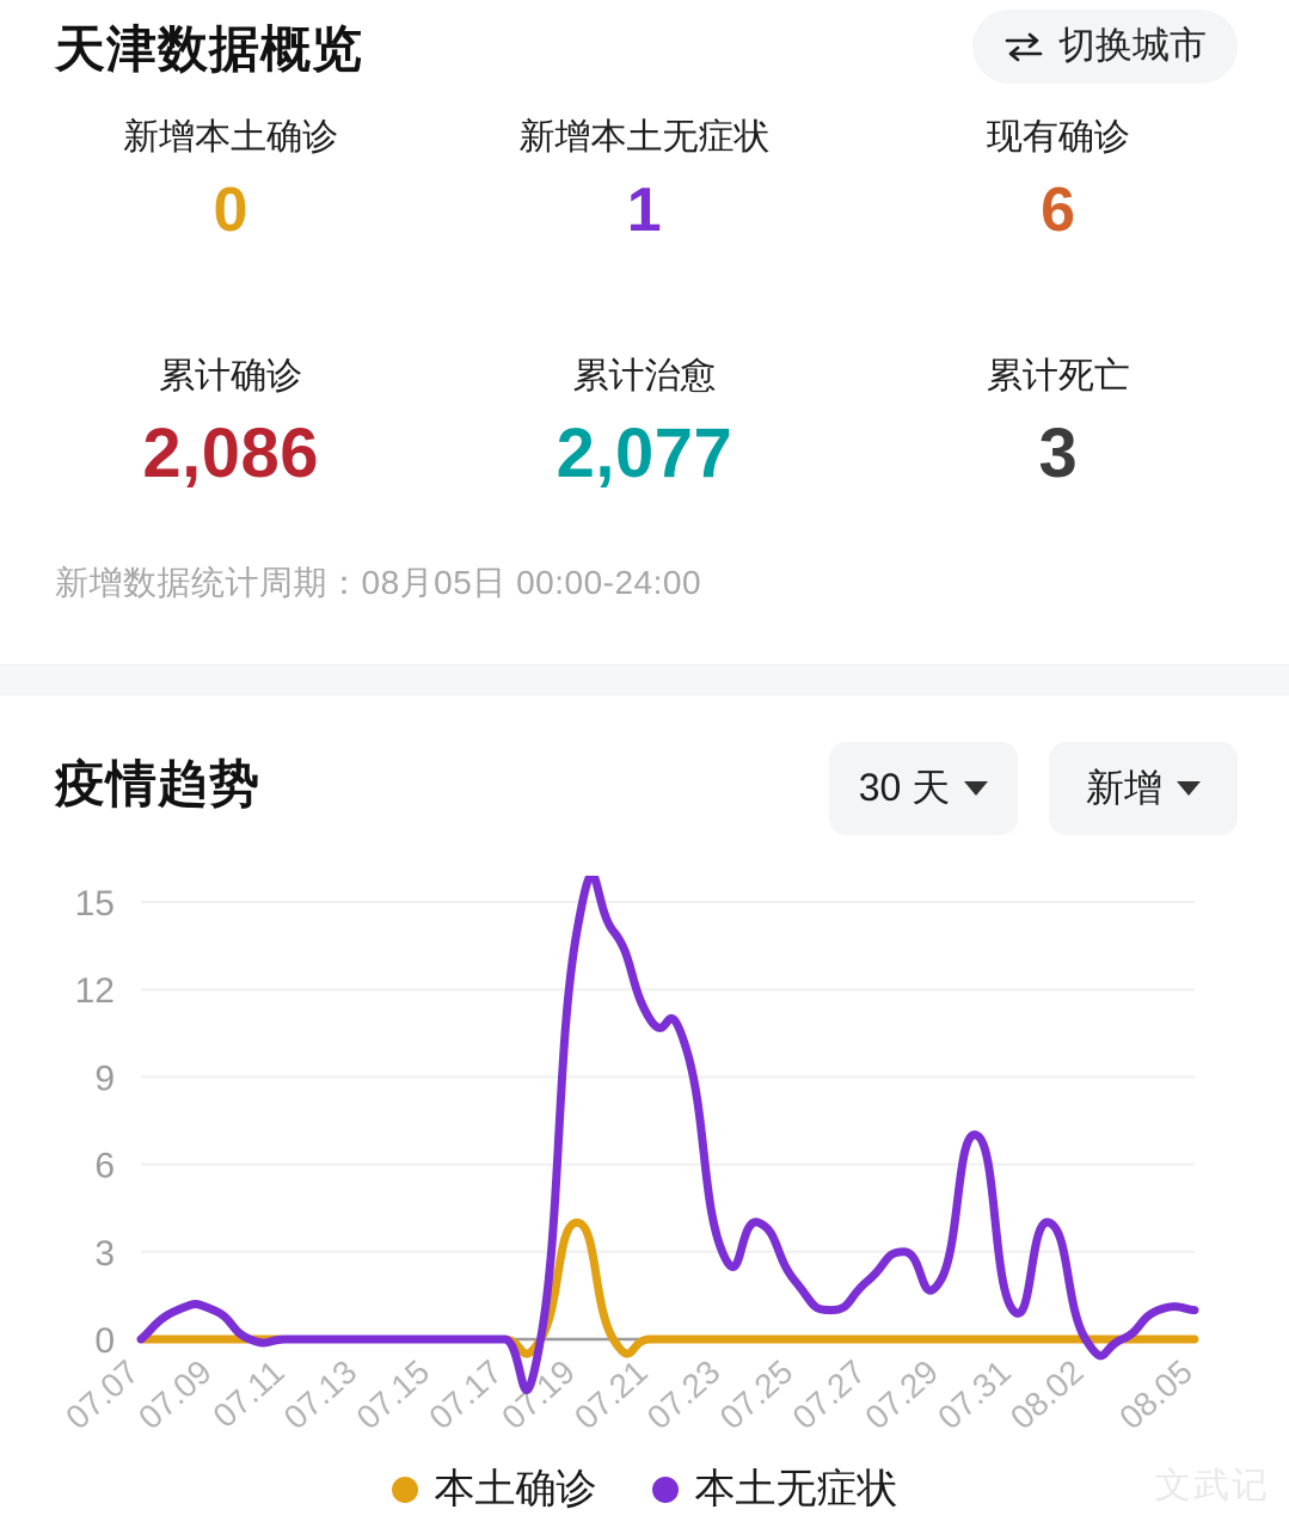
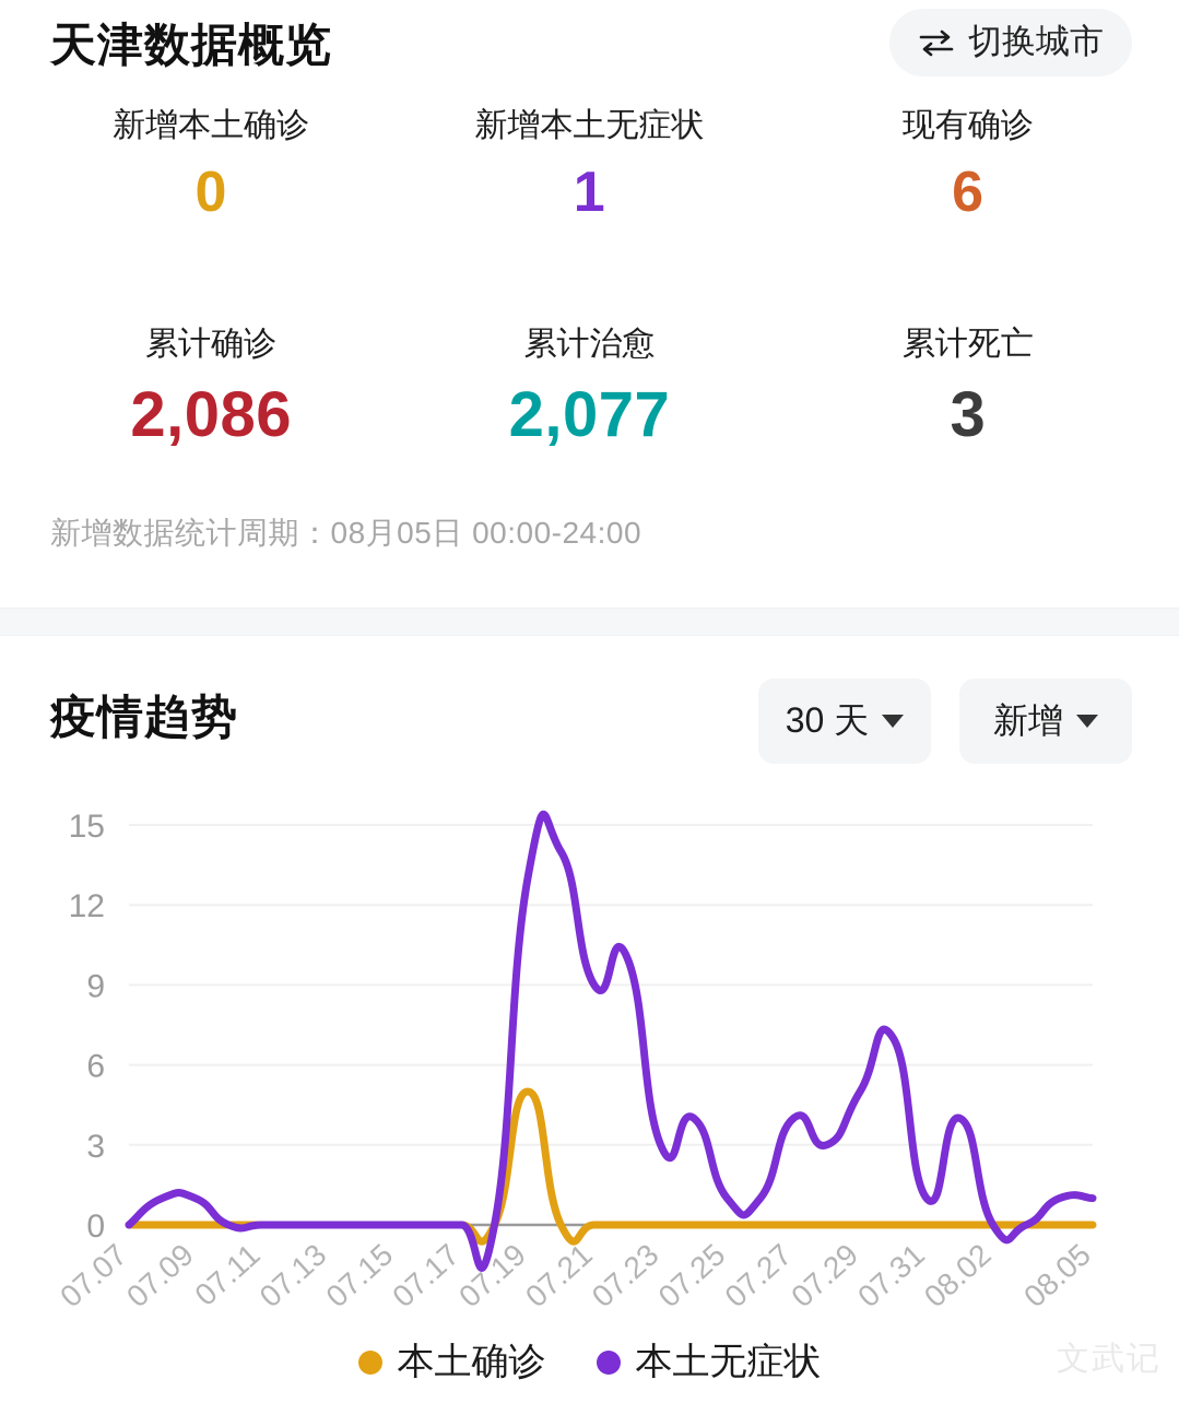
本土确诊/07.19: 4 -> 5
本土无症状/07.19: 14 -> 13
本土无症状/07.21: 11 -> 9
本土无症状/07.25: 2 -> 1
本土无症状/07.27: 2 -> 4
本土无症状/07.29: 2 -> 5
